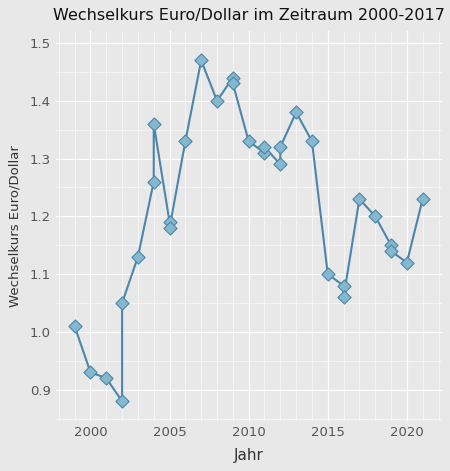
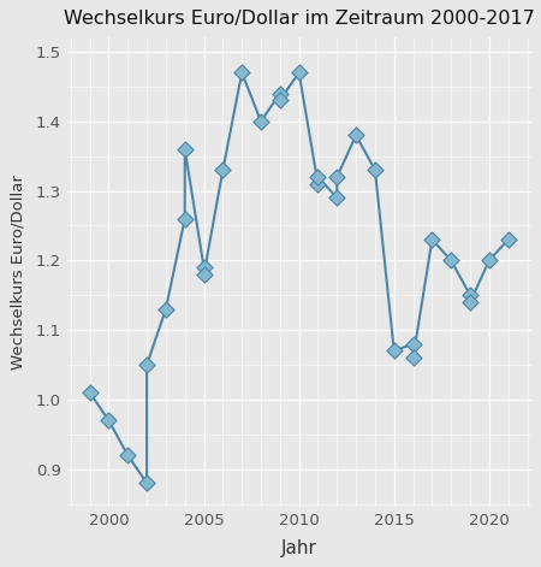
2000: 0.93 -> 0.97
2010: 1.33 -> 1.47
2015: 1.10 -> 1.07
2020: 1.12 -> 1.20
